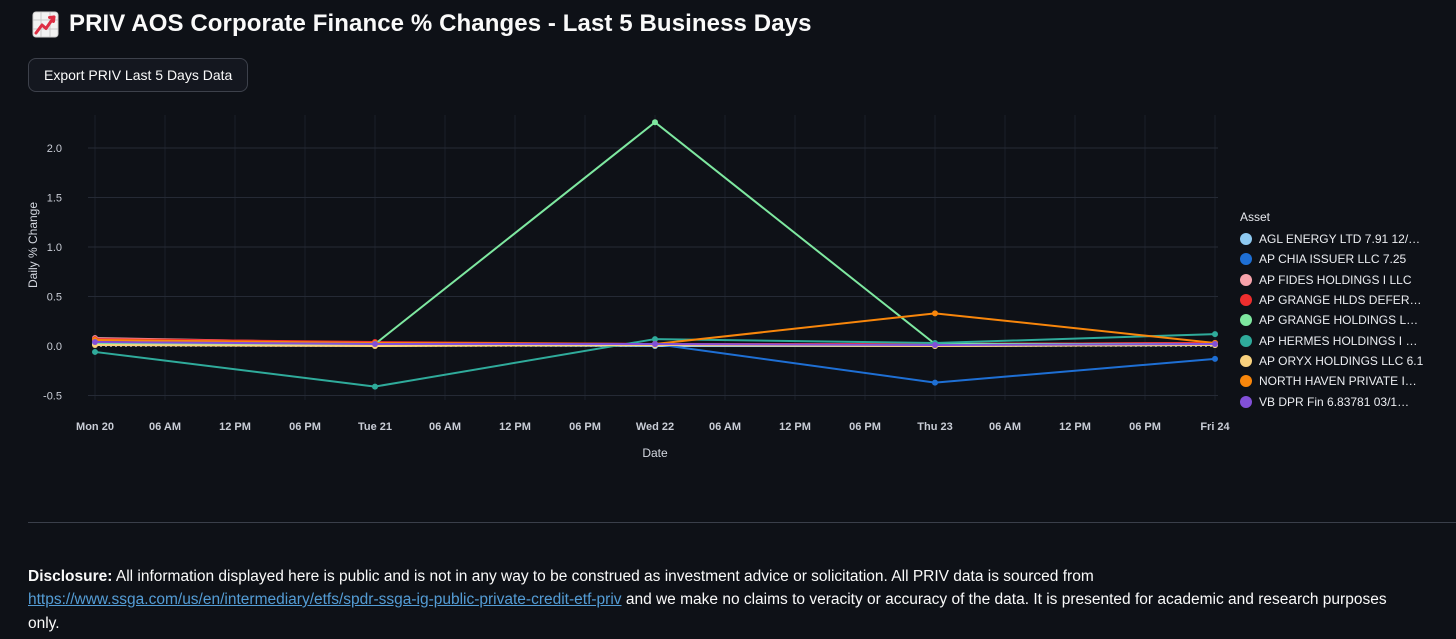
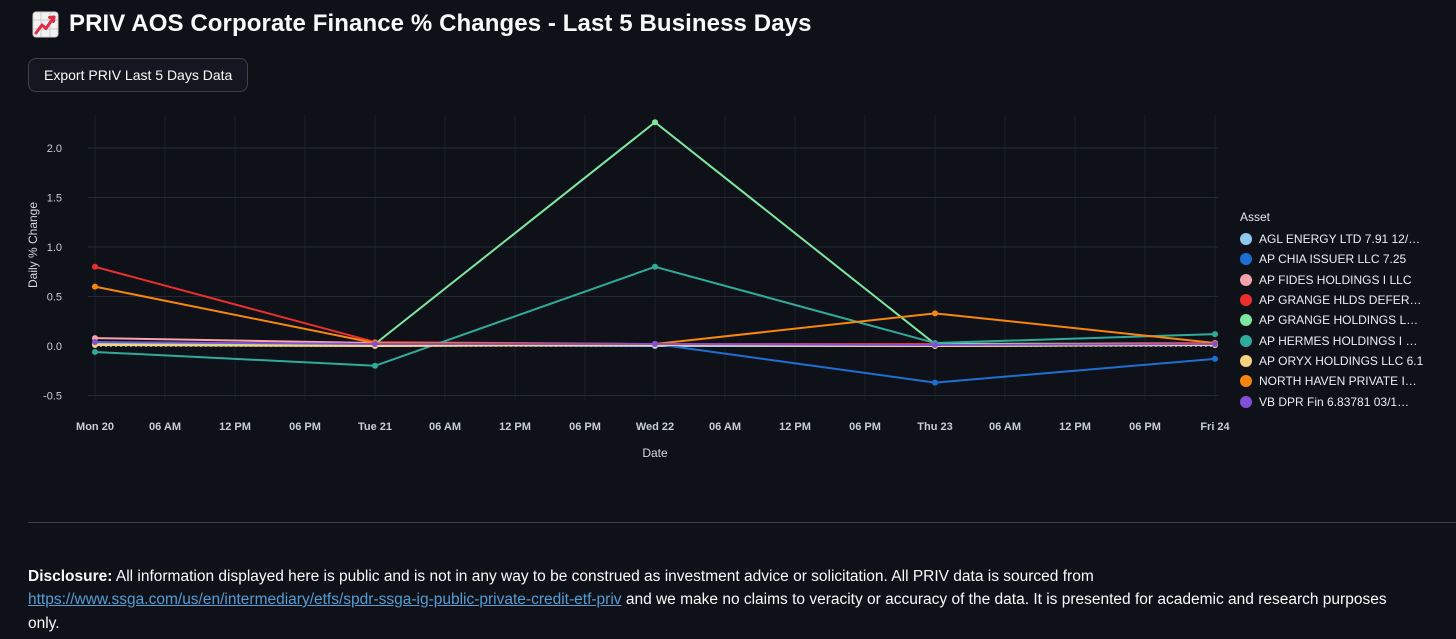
AP GRANGE HLDS DEFER…/Mon 20: 0.1 -> 0.8
NORTH HAVEN PRIVATE I…/Mon 20: 0.1 -> 0.6
AP HERMES HOLDINGS I …/Tue 21: -0.4 -> -0.2
AP HERMES HOLDINGS I …/Wed 22: 0.1 -> 0.8
